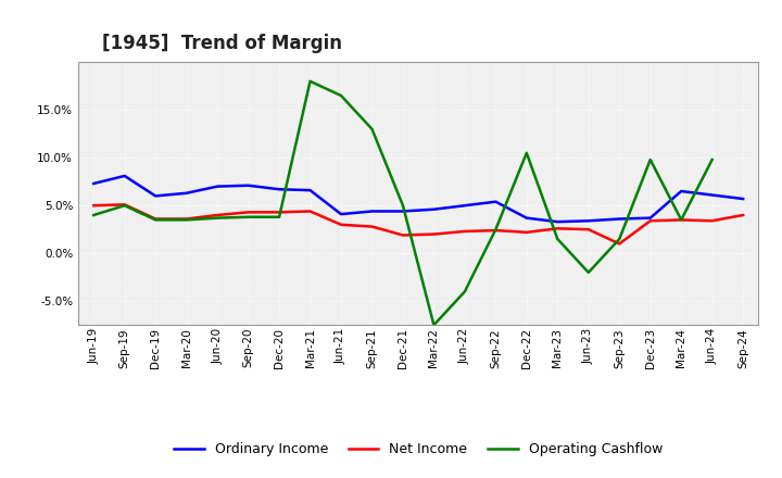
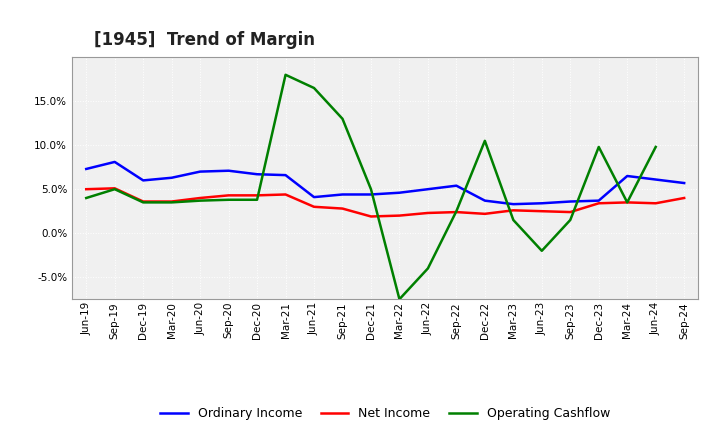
Net Income/Sep-23: 1.0% -> 2.4%
